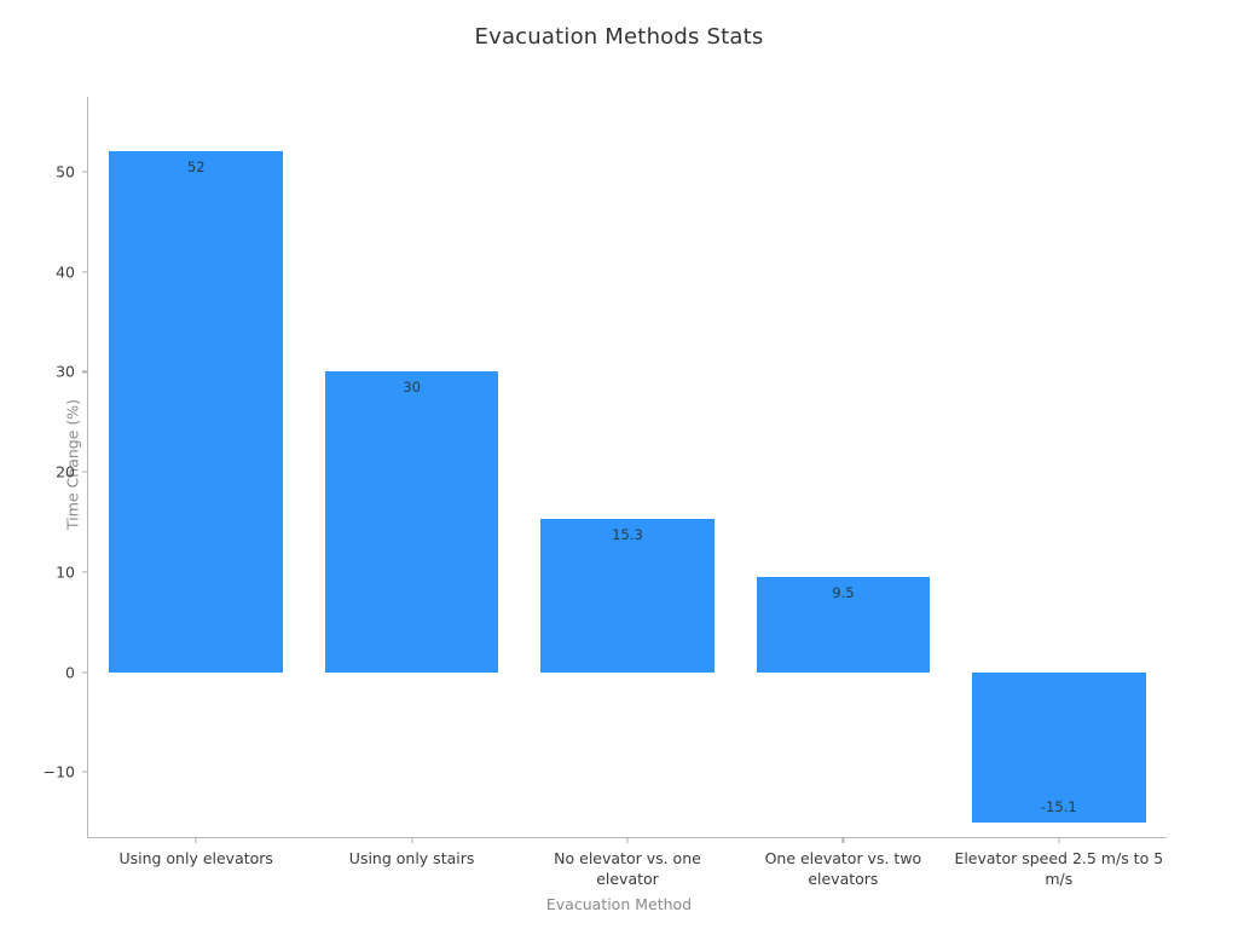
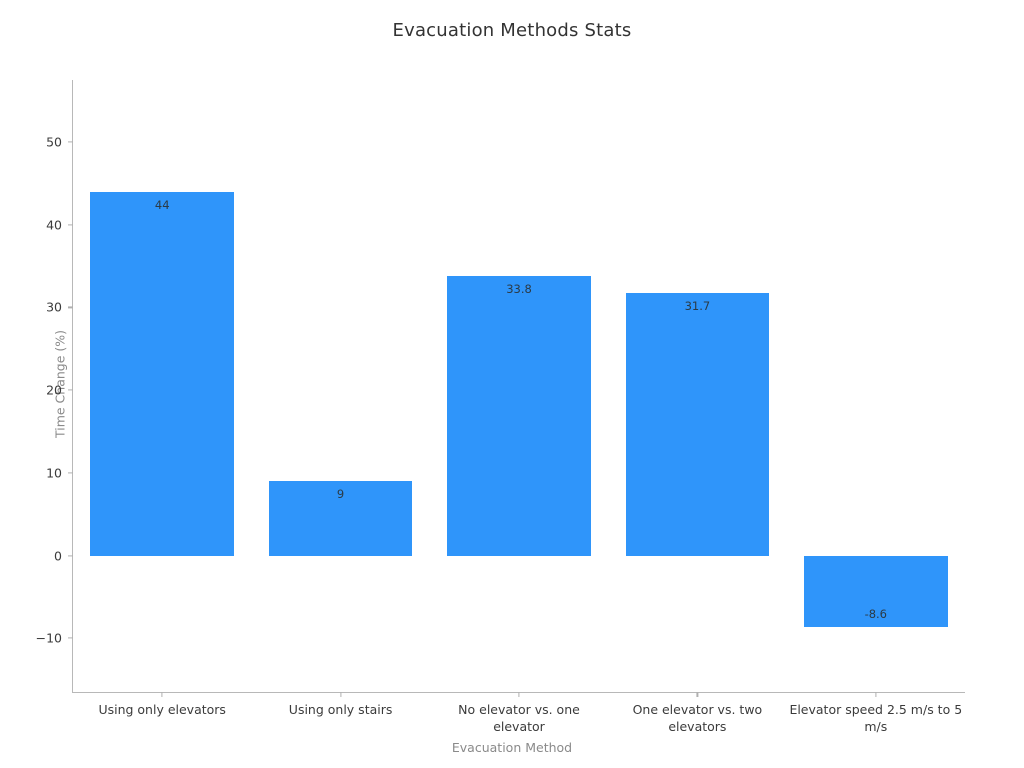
Using only elevators: 52 -> 44
Using only stairs: 30 -> 9
No elevator vs. one elevator: 15.3 -> 33.8
One elevator vs. two elevators: 9.5 -> 31.7
Elevator speed 2.5 m/s to 5 m/s: -15.1 -> -8.6
